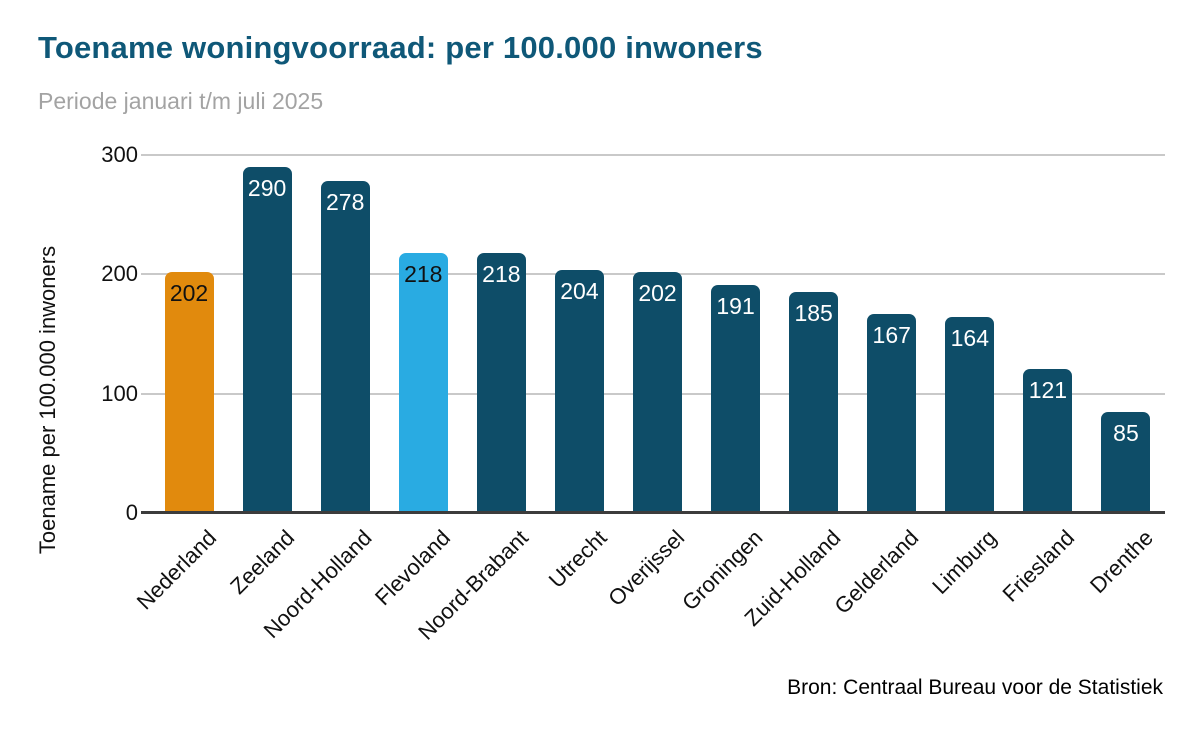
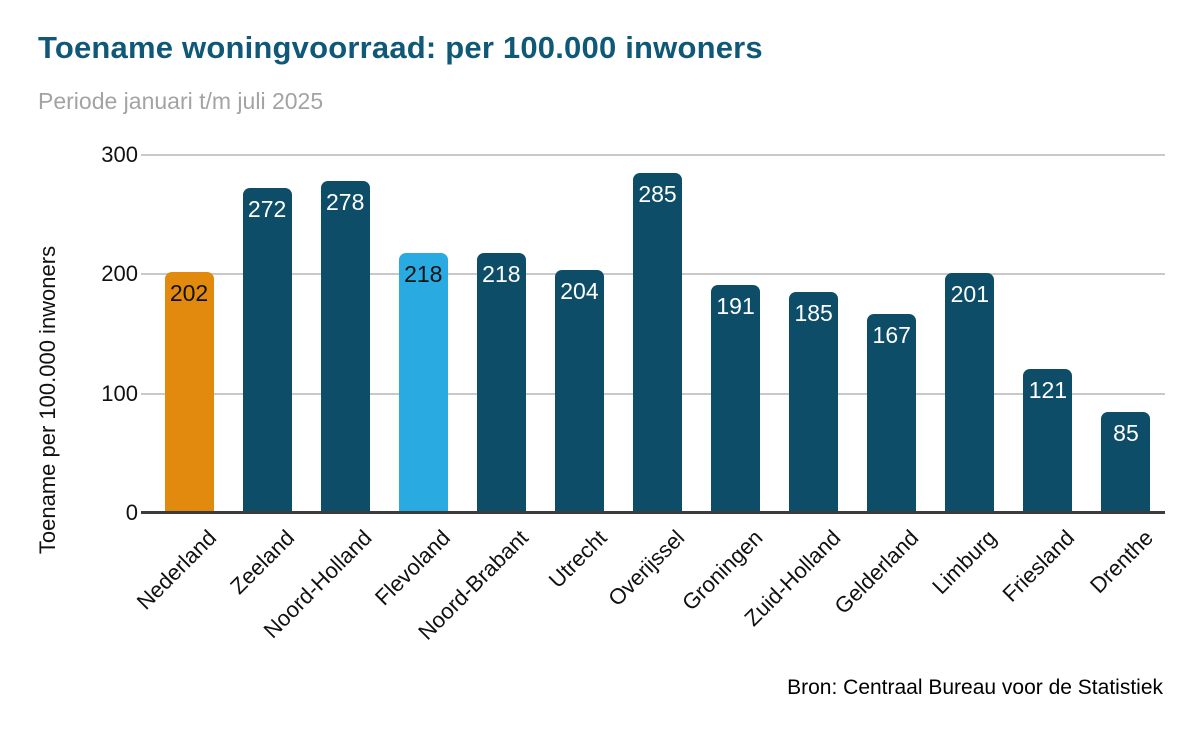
Zeeland: 290 -> 272
Overijssel: 202 -> 285
Limburg: 164 -> 201
